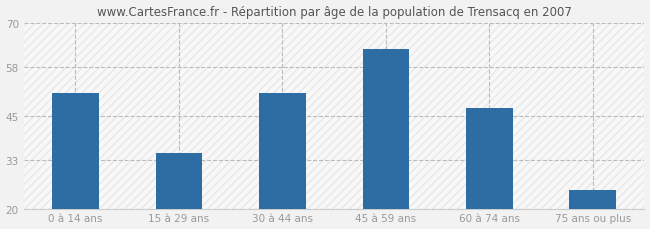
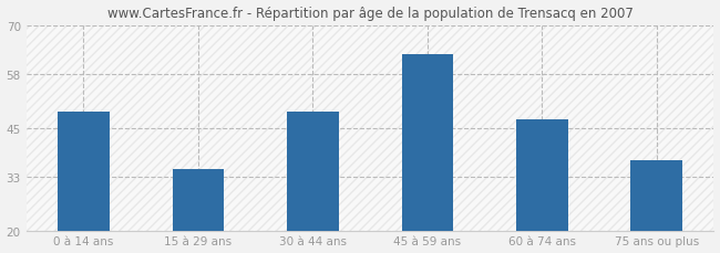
0 à 14 ans: 51 -> 49
30 à 44 ans: 51 -> 49
75 ans ou plus: 25 -> 37
